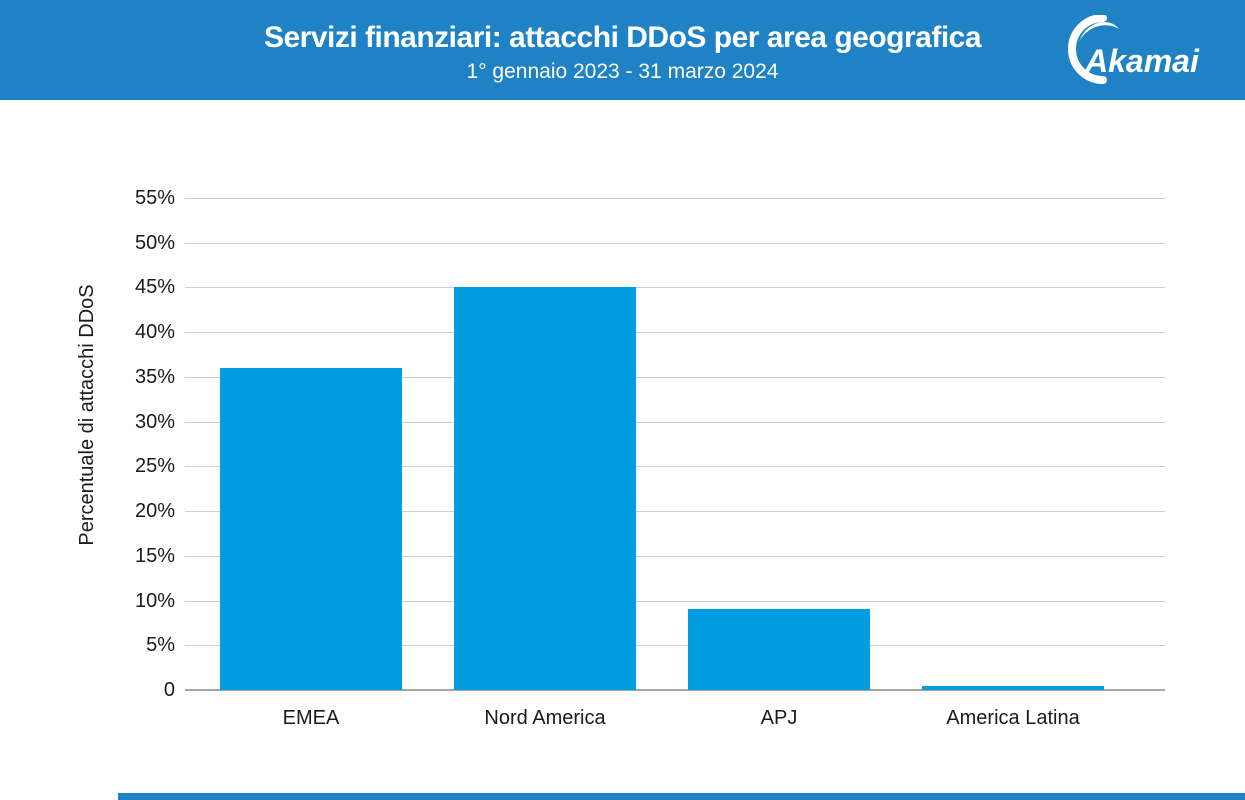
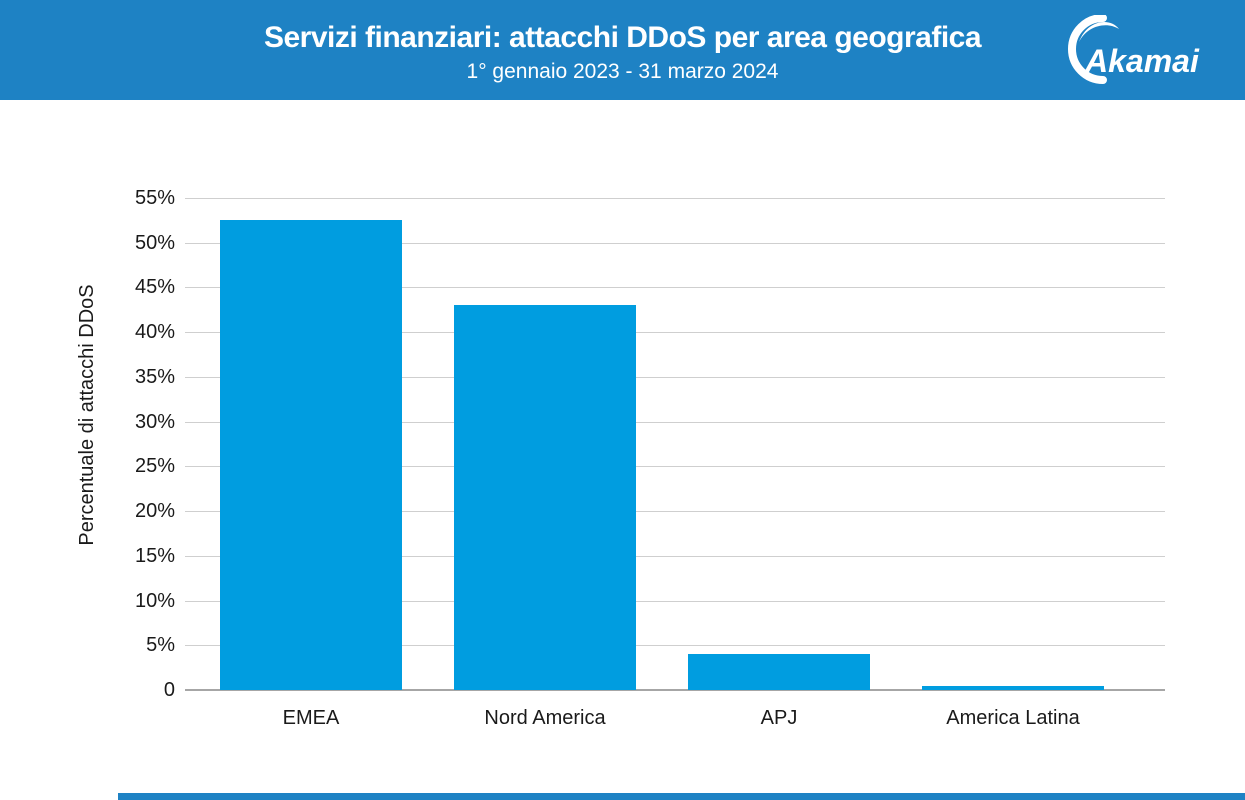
EMEA: 36% -> 52%
Nord America: 45% -> 43%
APJ: 9% -> 4%
